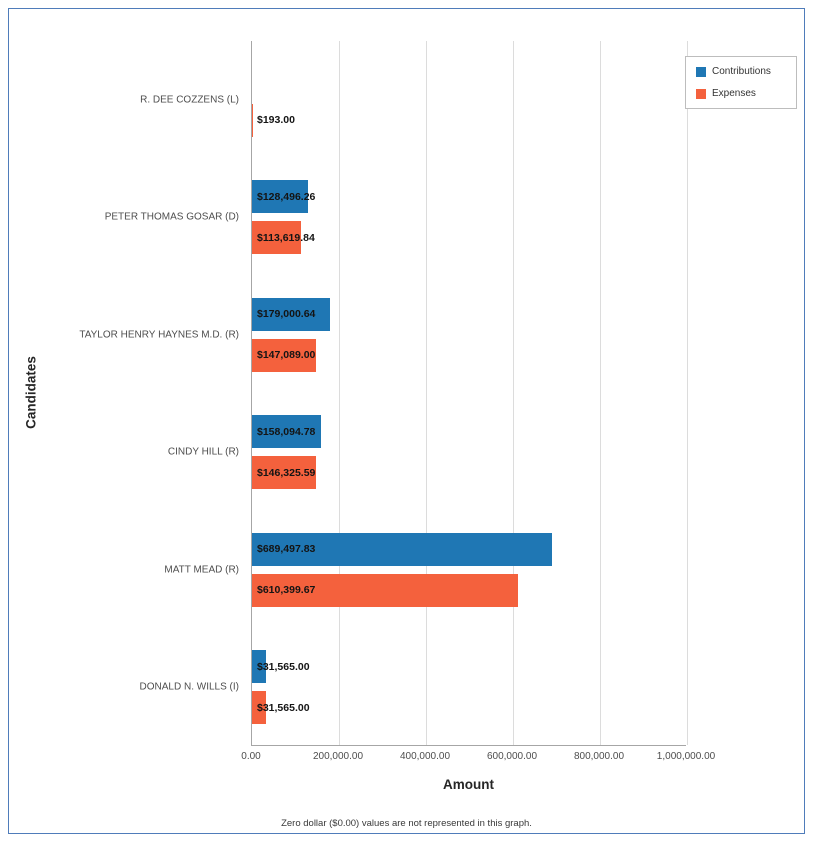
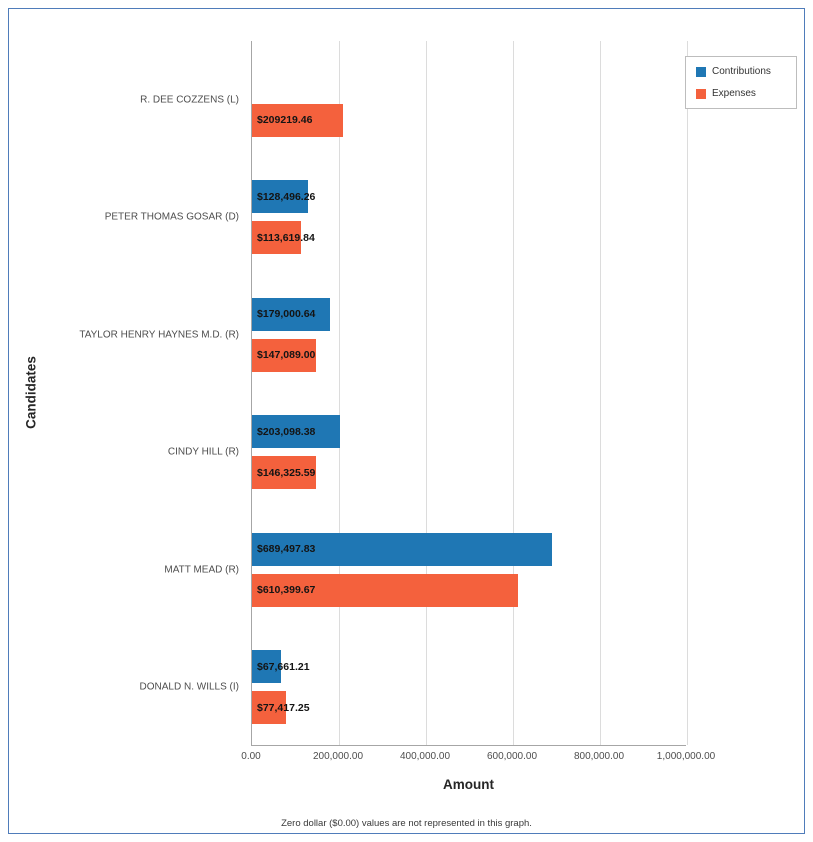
Expenses/R. DEE COZZENS (L): $193.00 -> $209219.46
Contributions/CINDY HILL (R): $158,094.78 -> $203,098.38
Contributions/DONALD N. WILLS (I): $31,565.00 -> $67,661.21
Expenses/DONALD N. WILLS (I): $31,565.00 -> $77,417.25
